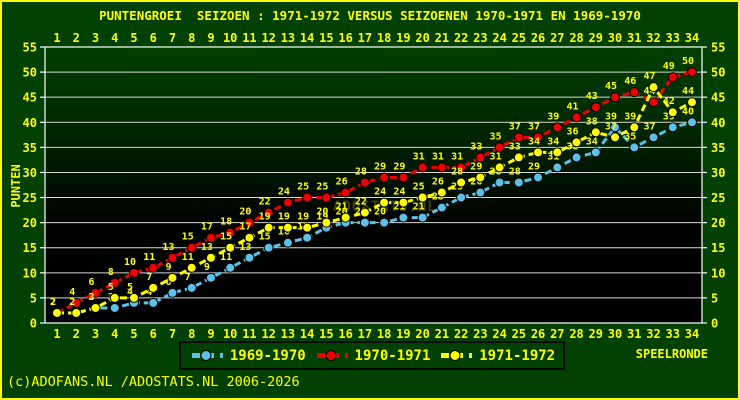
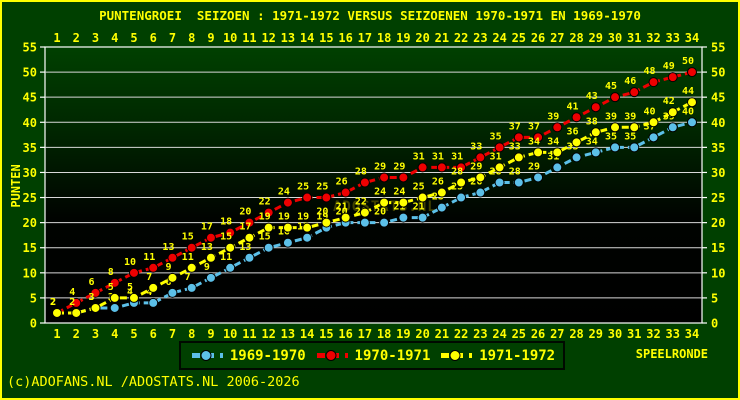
1969-1970/30: 39 -> 35
1971-1972/30: 37 -> 39
1970-1971/32: 44 -> 48
1971-1972/32: 47 -> 40
